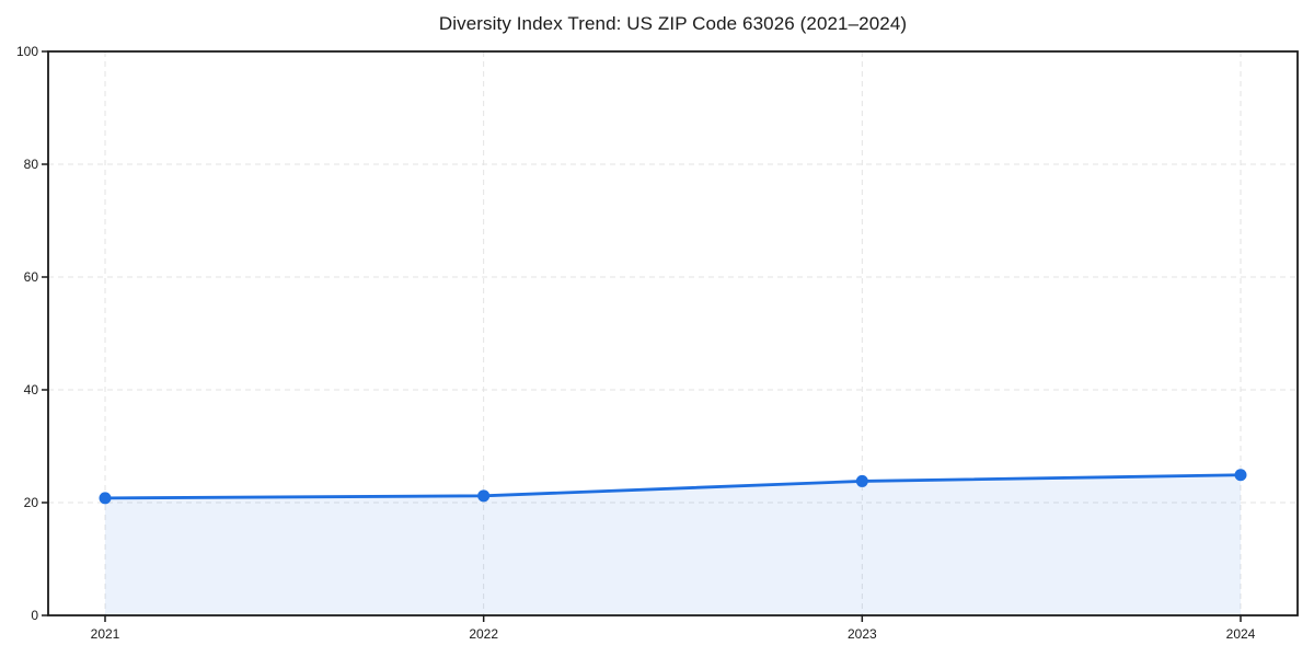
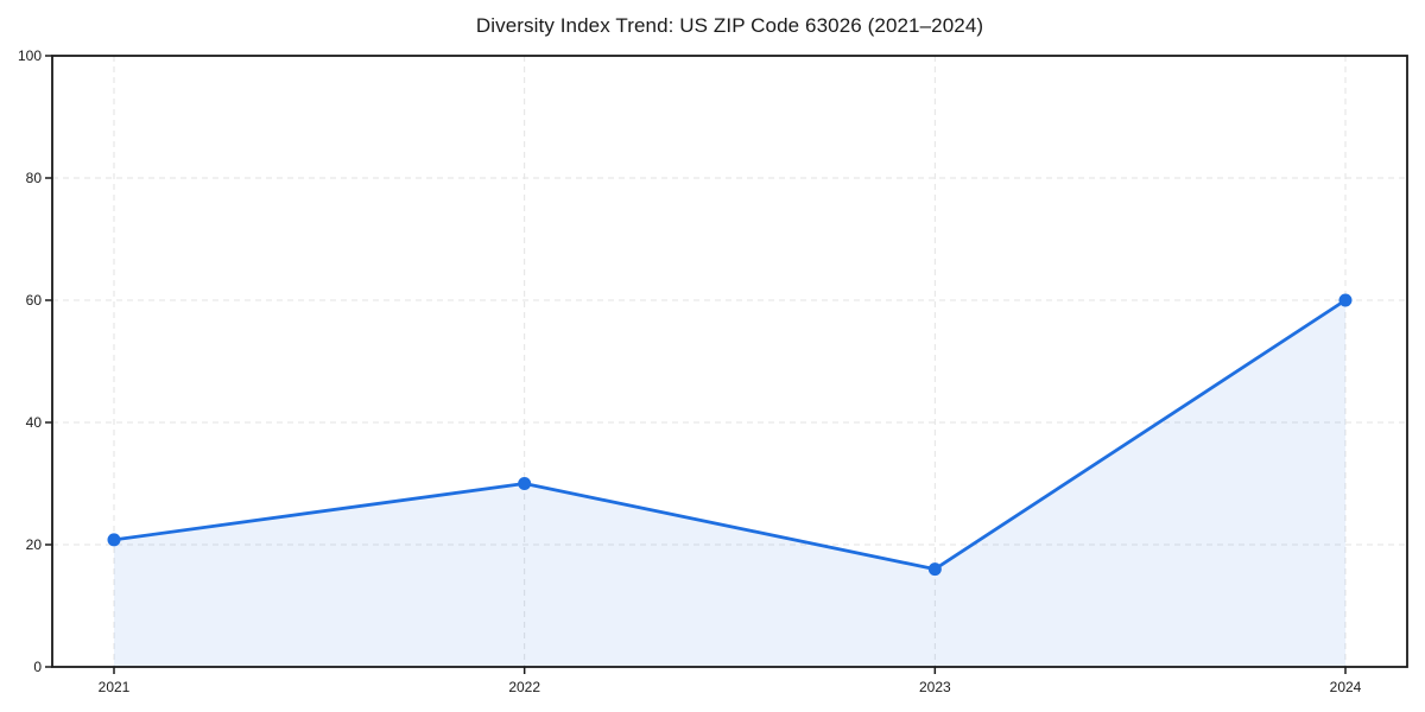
2022: 21 -> 30
2023: 24 -> 16
2024: 25 -> 60
